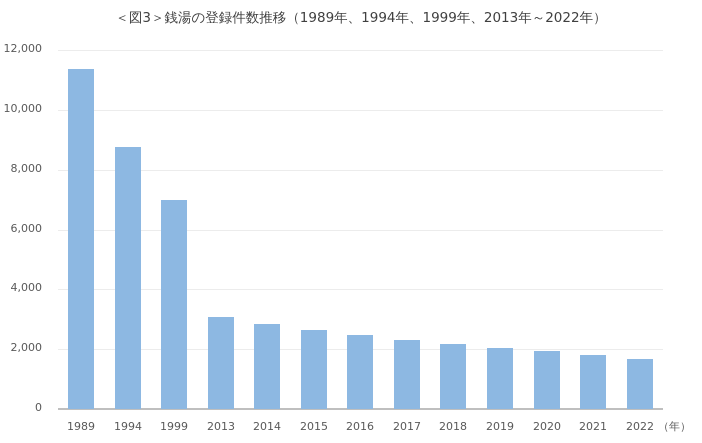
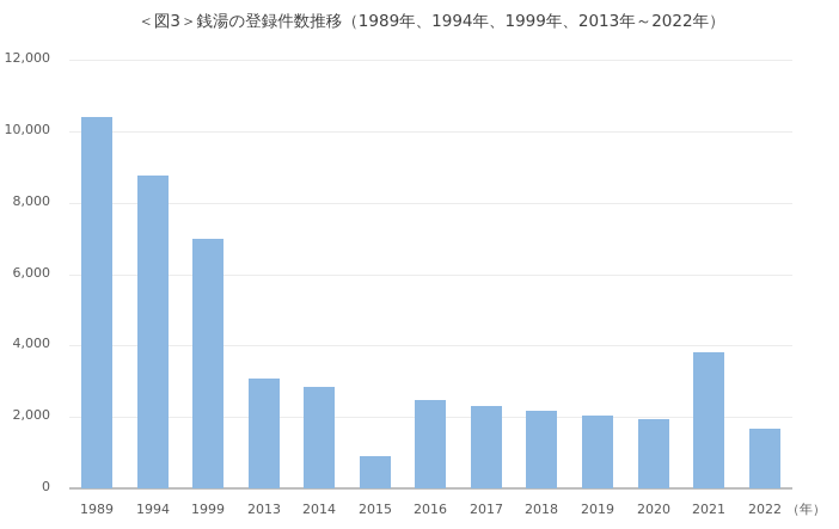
1989: 11400 -> 10400
2015: 2600 -> 900
2021: 1800 -> 3800
